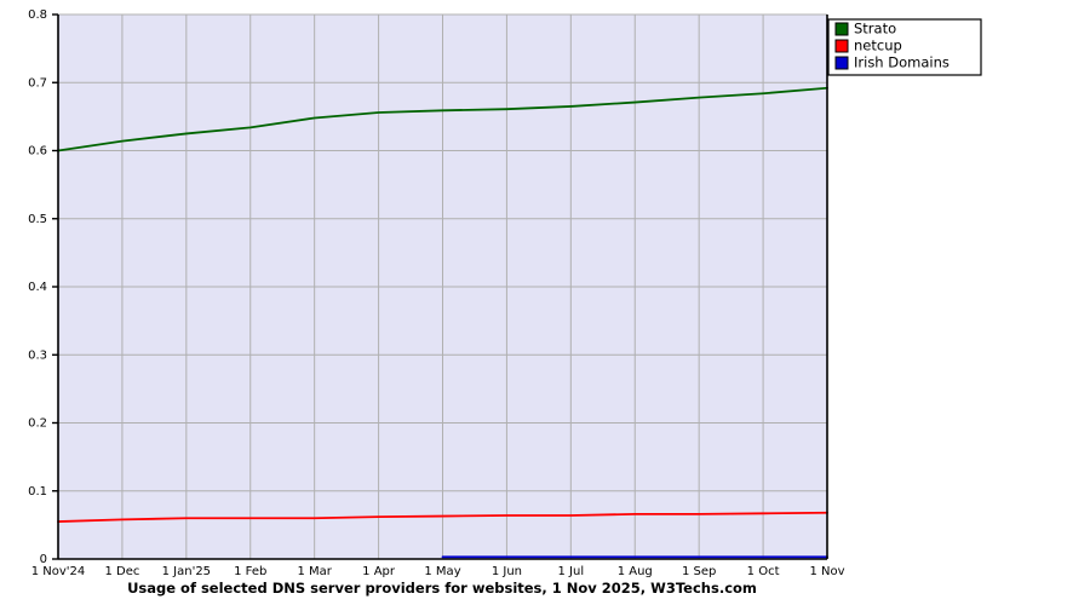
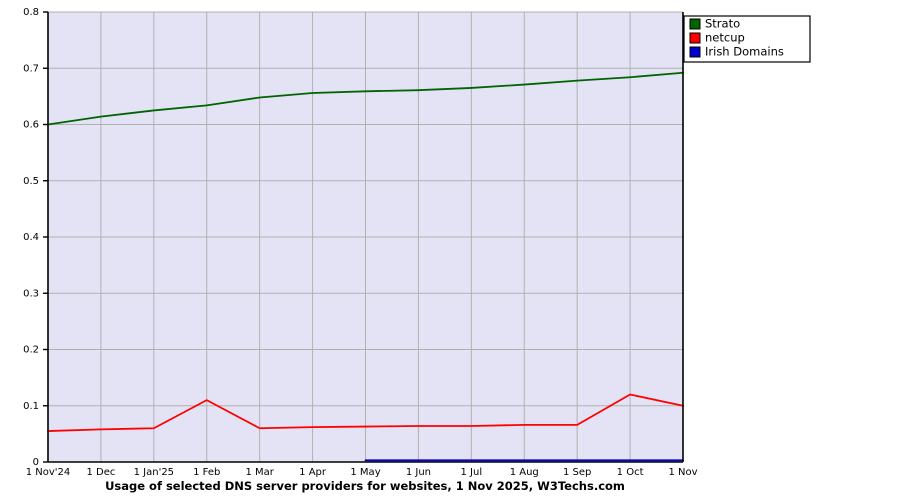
netcup/1 Feb: 0.06 -> 0.11
netcup/1 Oct: 0.07 -> 0.12
netcup/1 Nov: 0.07 -> 0.10
